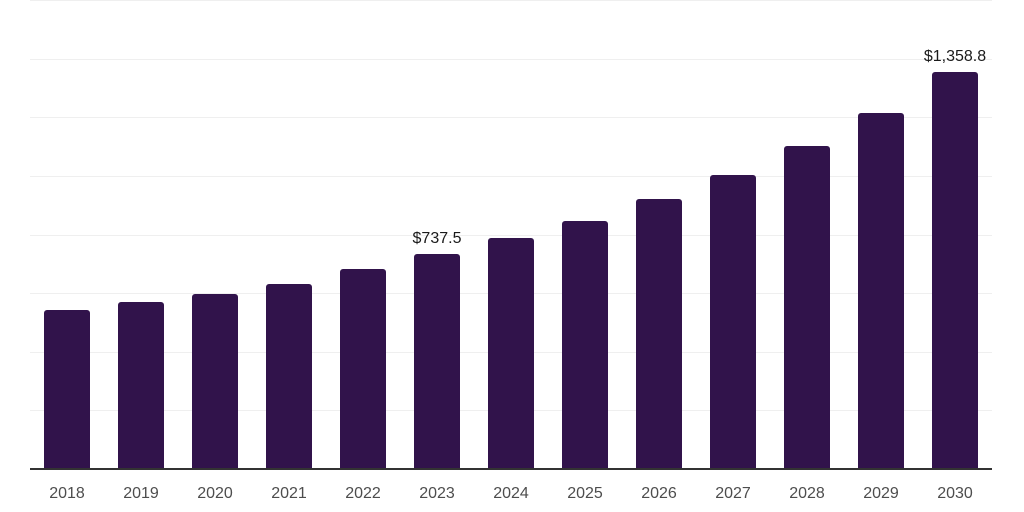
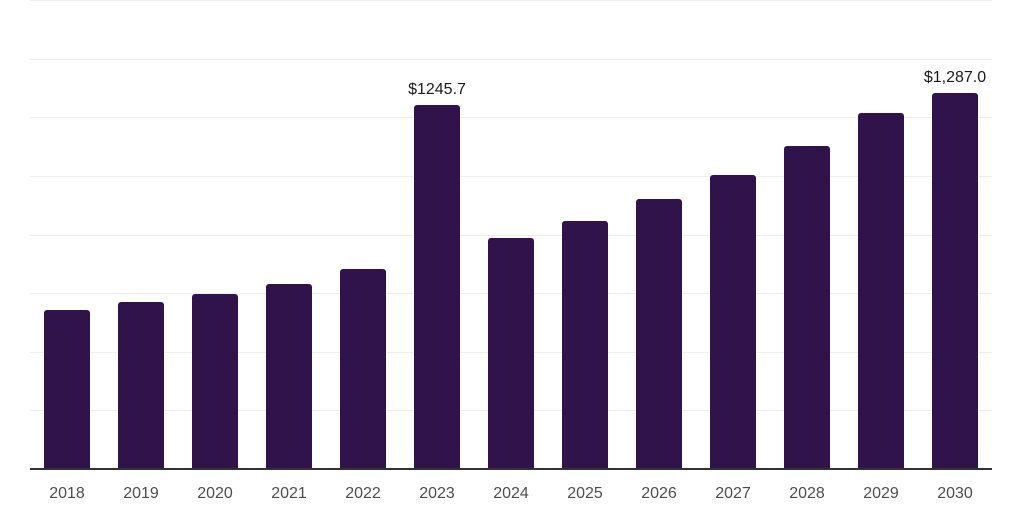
2023: $737.5 -> $1245.7
2030: $1,358.8 -> $1,287.0
